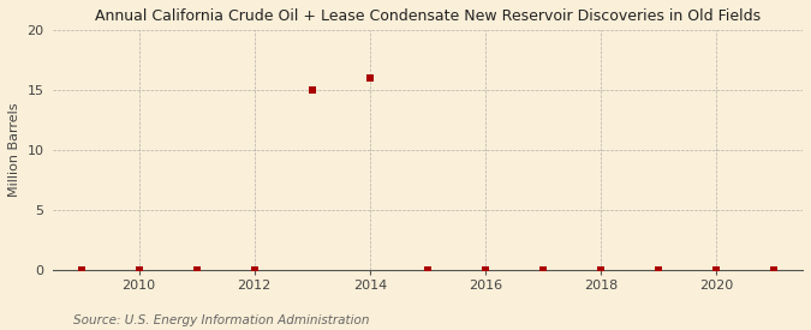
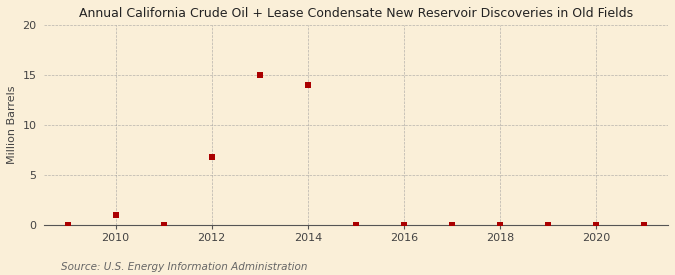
2010: 0.0 -> 1.0
2012: 0.0 -> 6.8
2014: 16.0 -> 14.0
